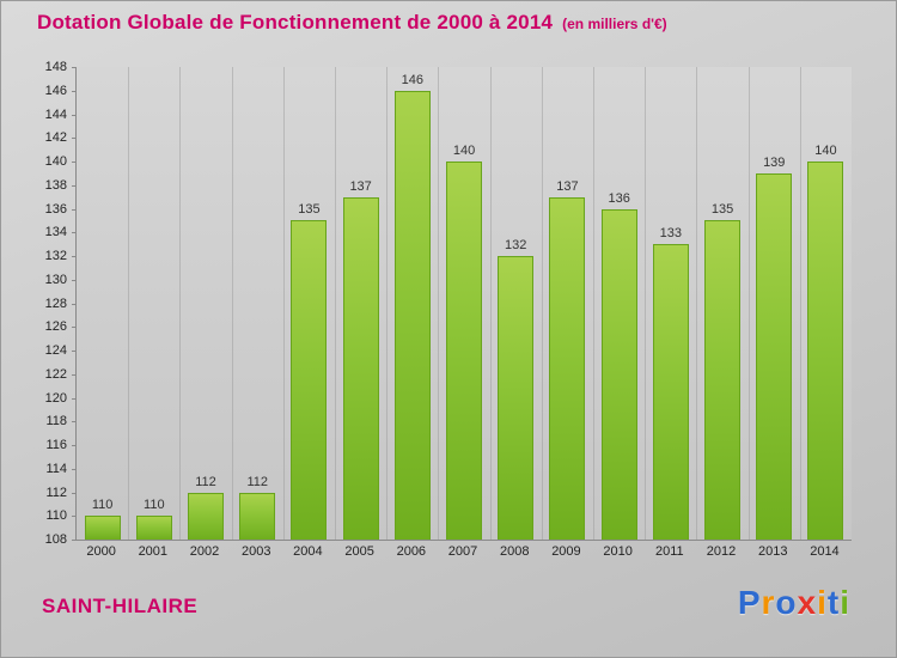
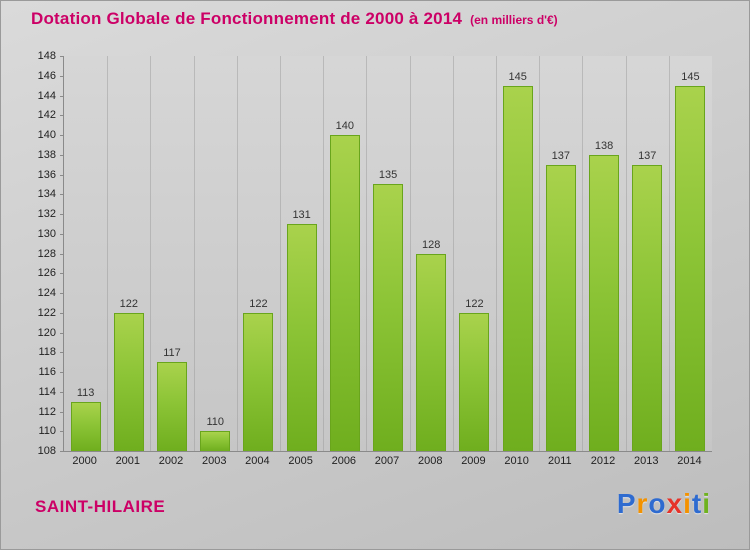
2000: 110 -> 113
2001: 110 -> 122
2002: 112 -> 117
2003: 112 -> 110
2004: 135 -> 122
2005: 137 -> 131
2006: 146 -> 140
2007: 140 -> 135
2008: 132 -> 128
2009: 137 -> 122
2010: 136 -> 145
2011: 133 -> 137
2012: 135 -> 138
2013: 139 -> 137
2014: 140 -> 145
